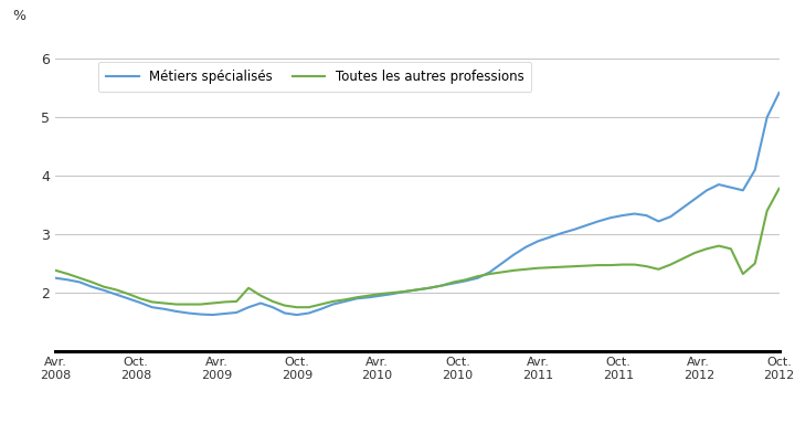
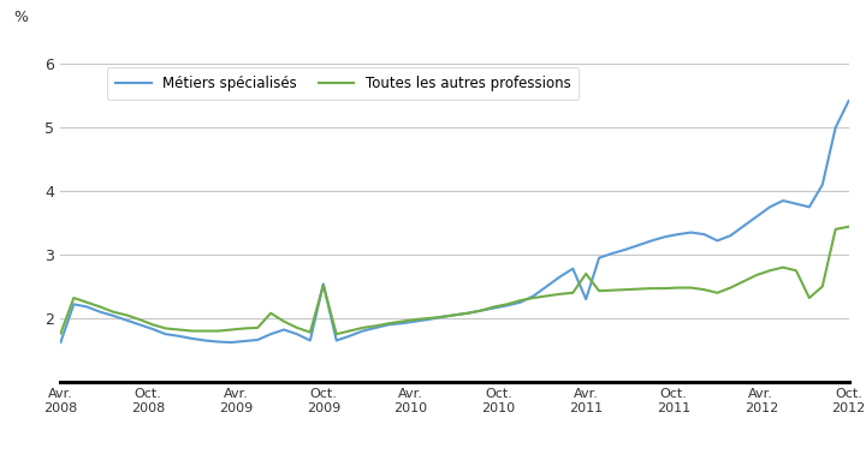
Métiers spécialisés/Avr. 2008: 2.25 -> 1.62
Toutes les autres professions/Avr. 2008: 2.38 -> 1.76
Métiers spécialisés/Oct. 2009: 1.62 -> 2.54
Toutes les autres professions/Oct. 2009: 1.75 -> 2.52
Métiers spécialisés/Avr. 2011: 2.88 -> 2.30
Toutes les autres professions/Avr. 2011: 2.42 -> 2.70
Toutes les autres professions/Oct. 2012: 3.78 -> 3.44
